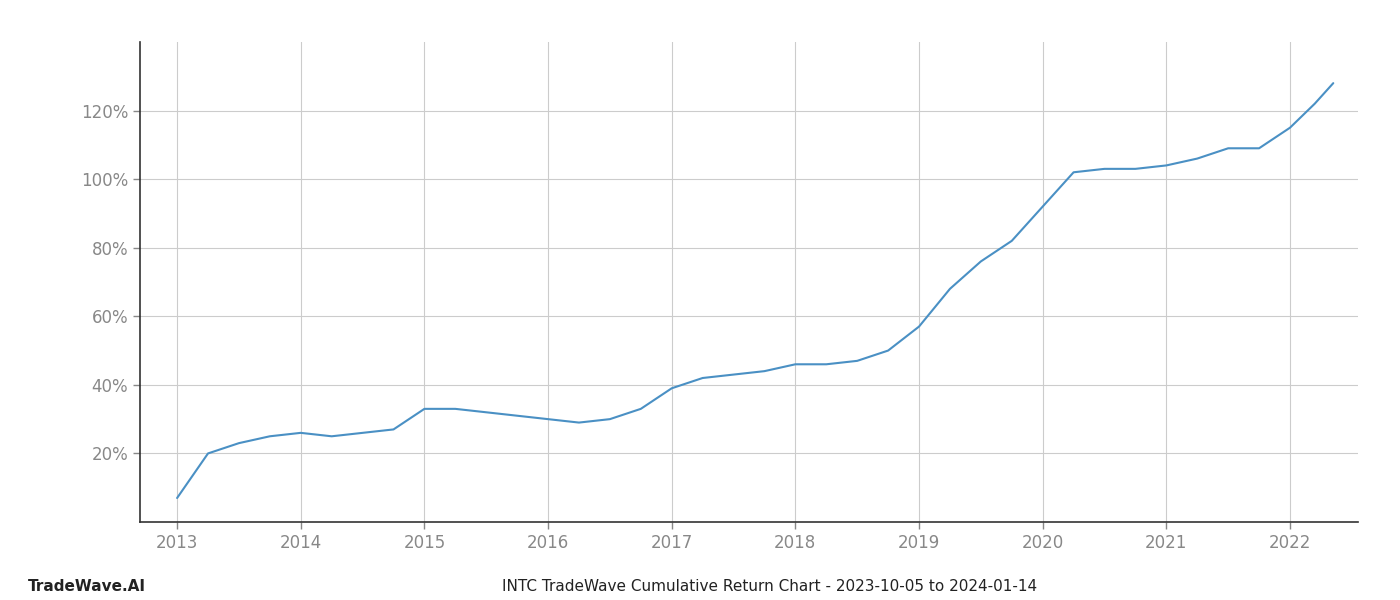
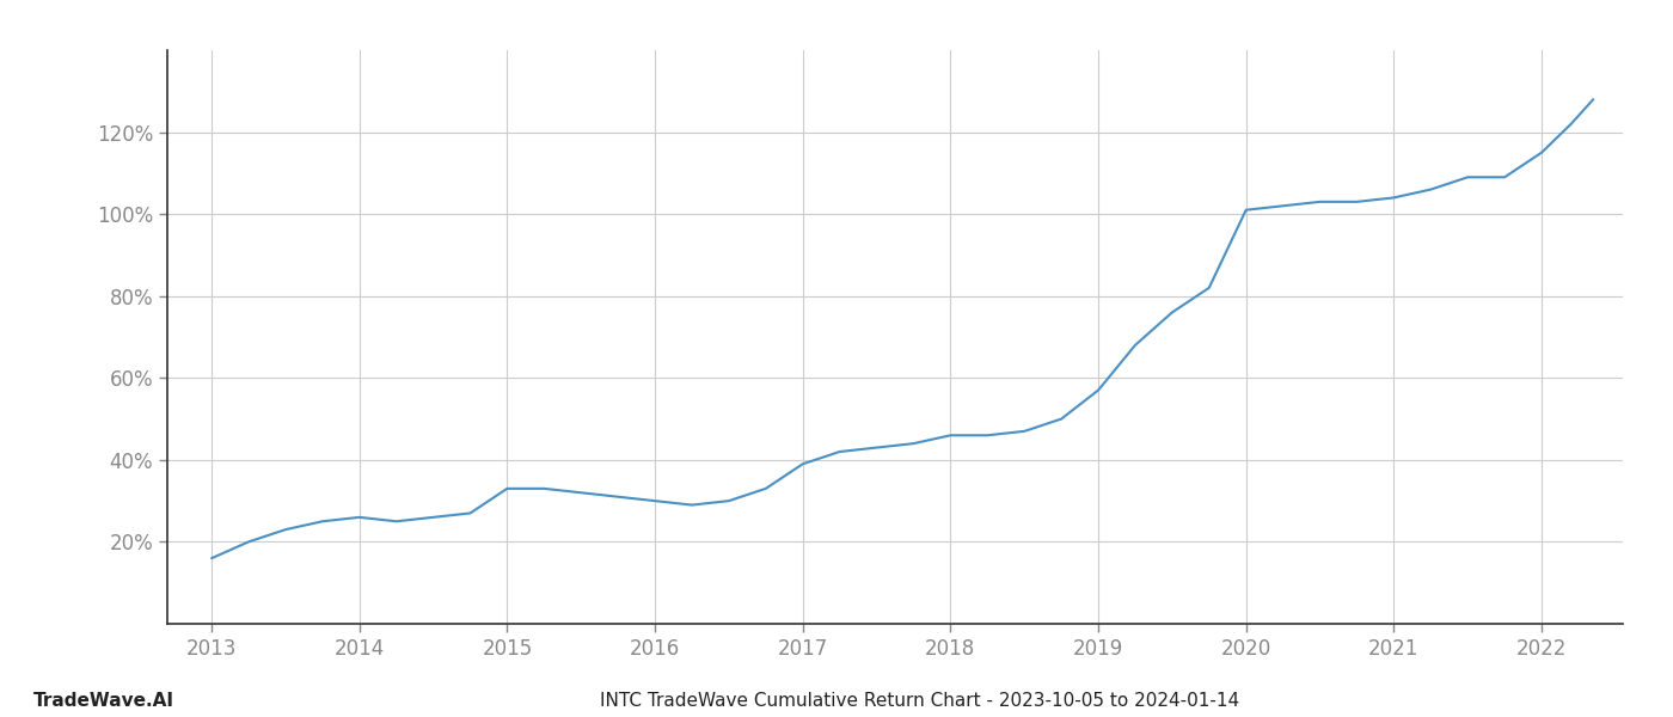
2013: 7% -> 16%
2020: 92% -> 101%
